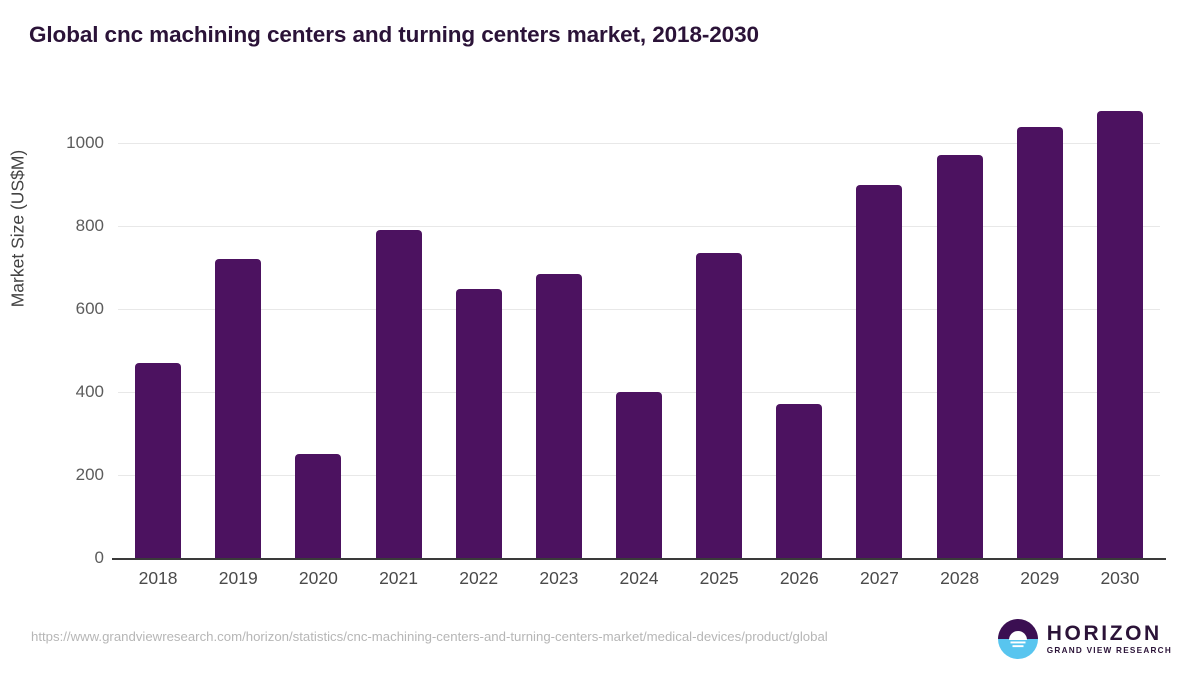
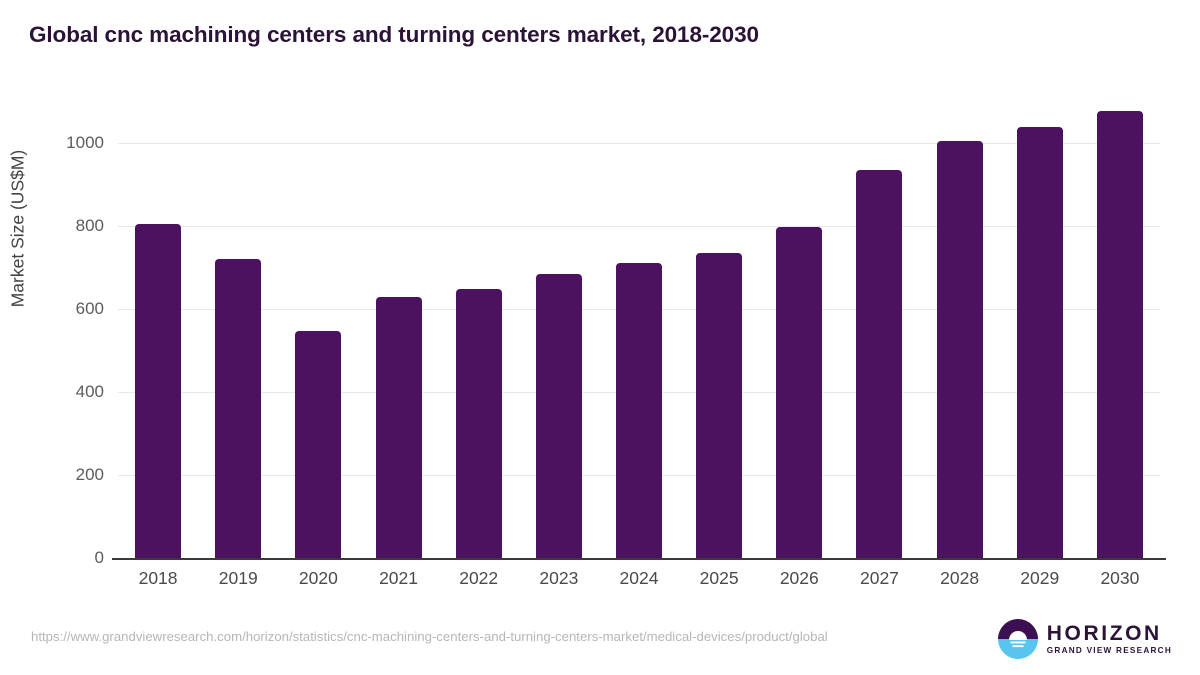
2018: 470 -> 800
2020: 250 -> 550
2021: 790 -> 630
2024: 400 -> 710
2026: 370 -> 800
2027: 900 -> 930
2028: 970 -> 1000
